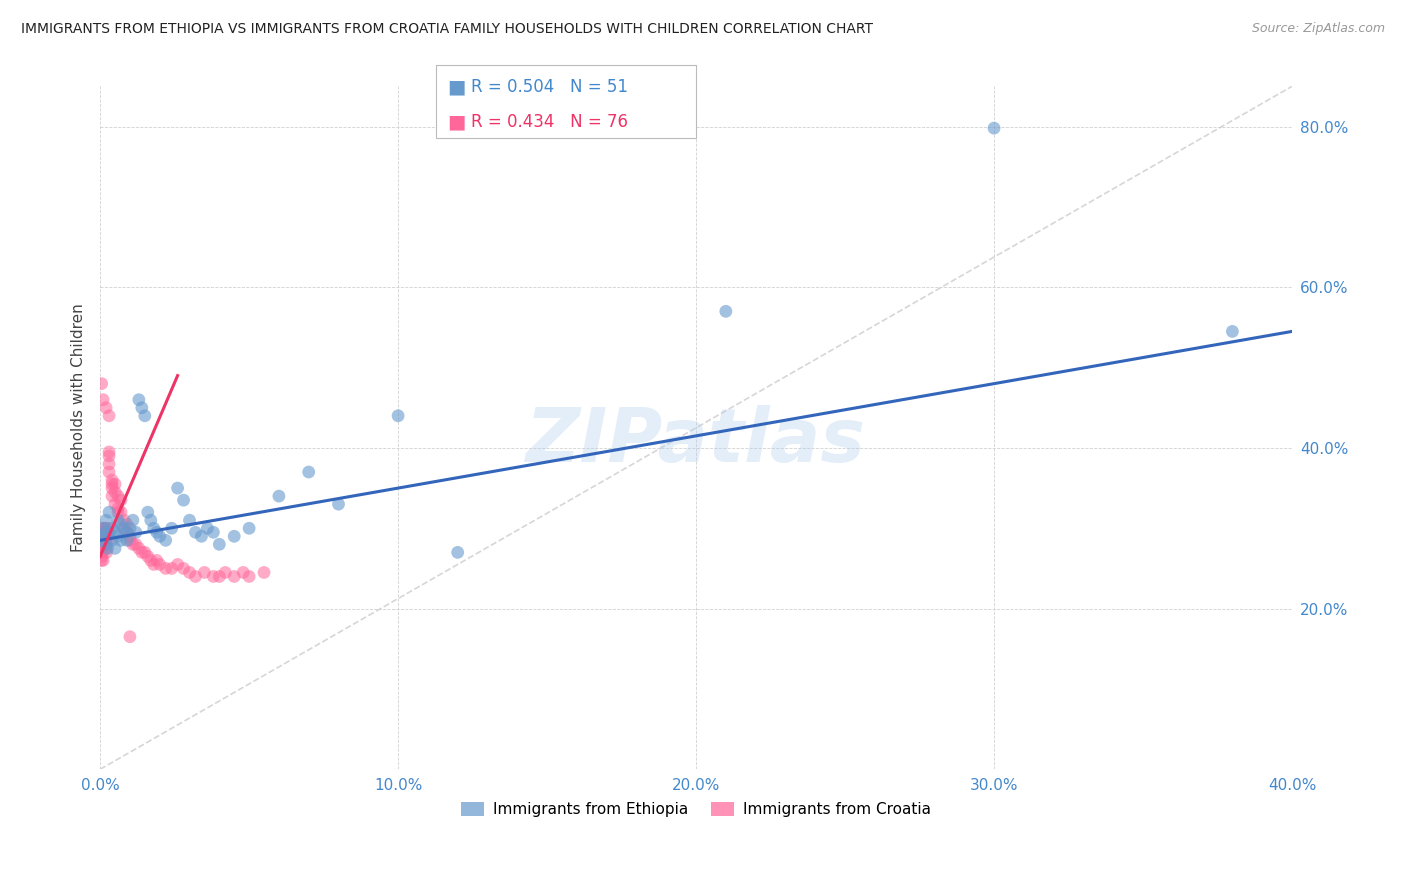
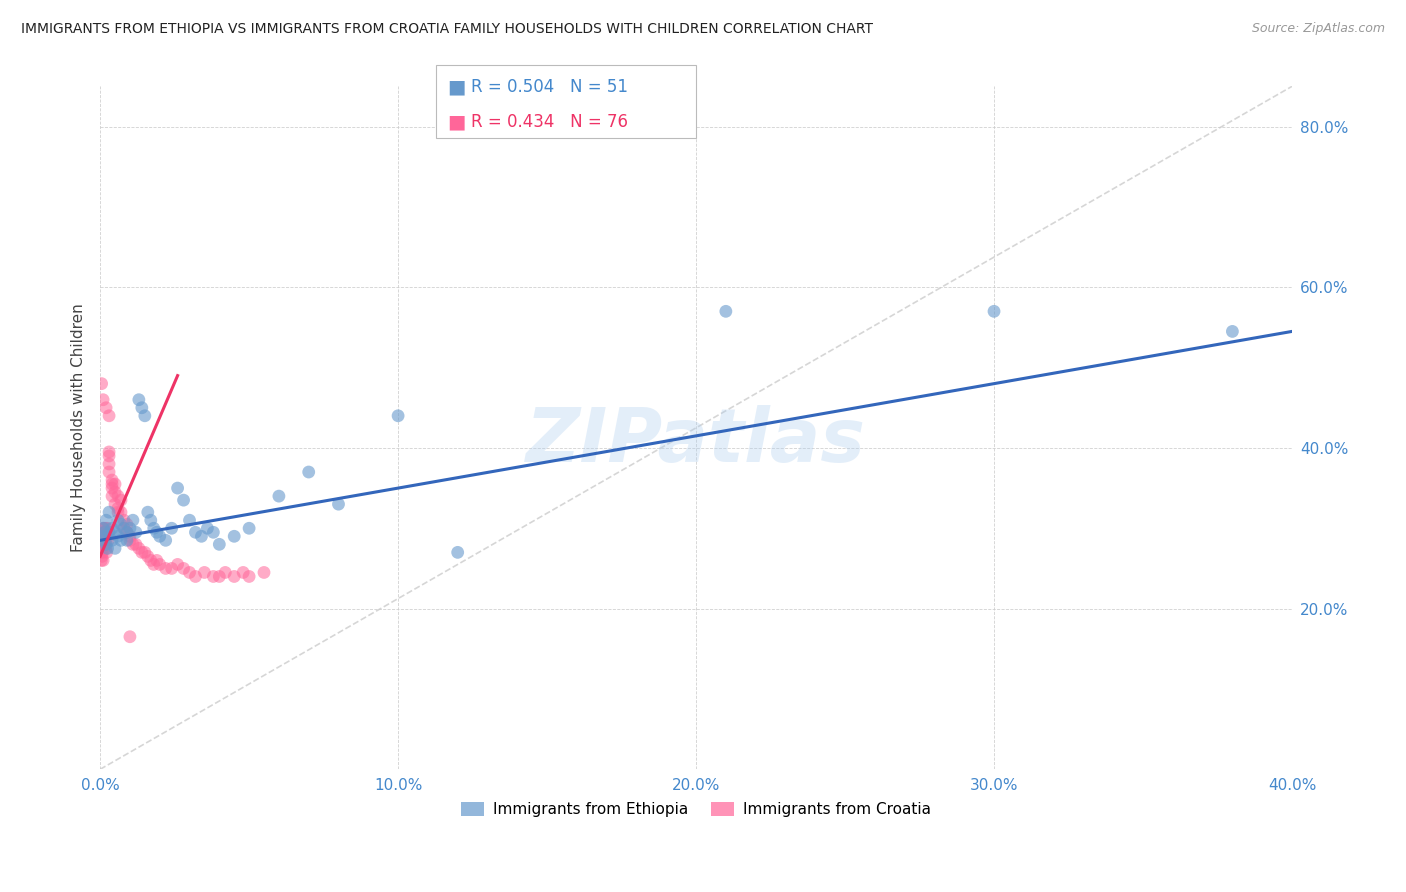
Immigrants from Ethiopia/30.0%: 79.8% -> 57.0%
